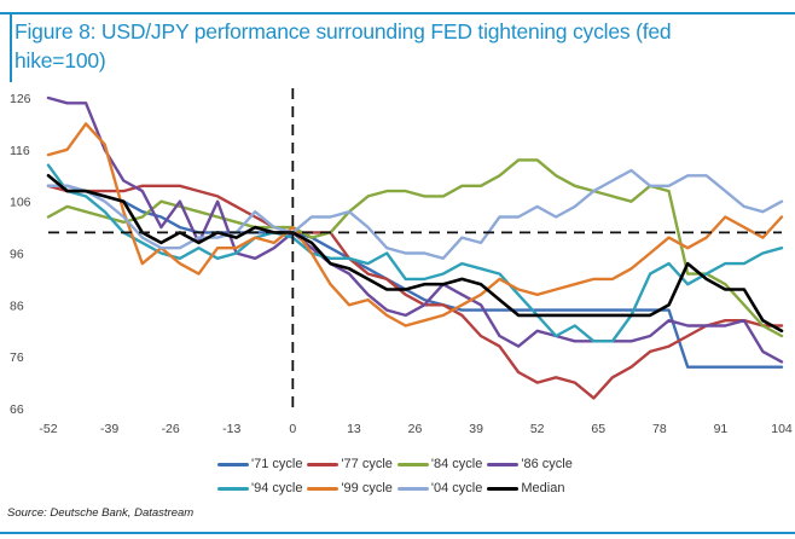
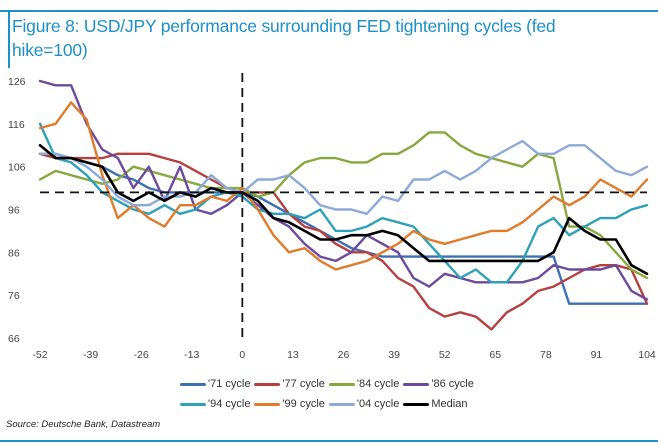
'94 cycle/-52: 113 -> 116
'77 cycle/104: 82 -> 74
